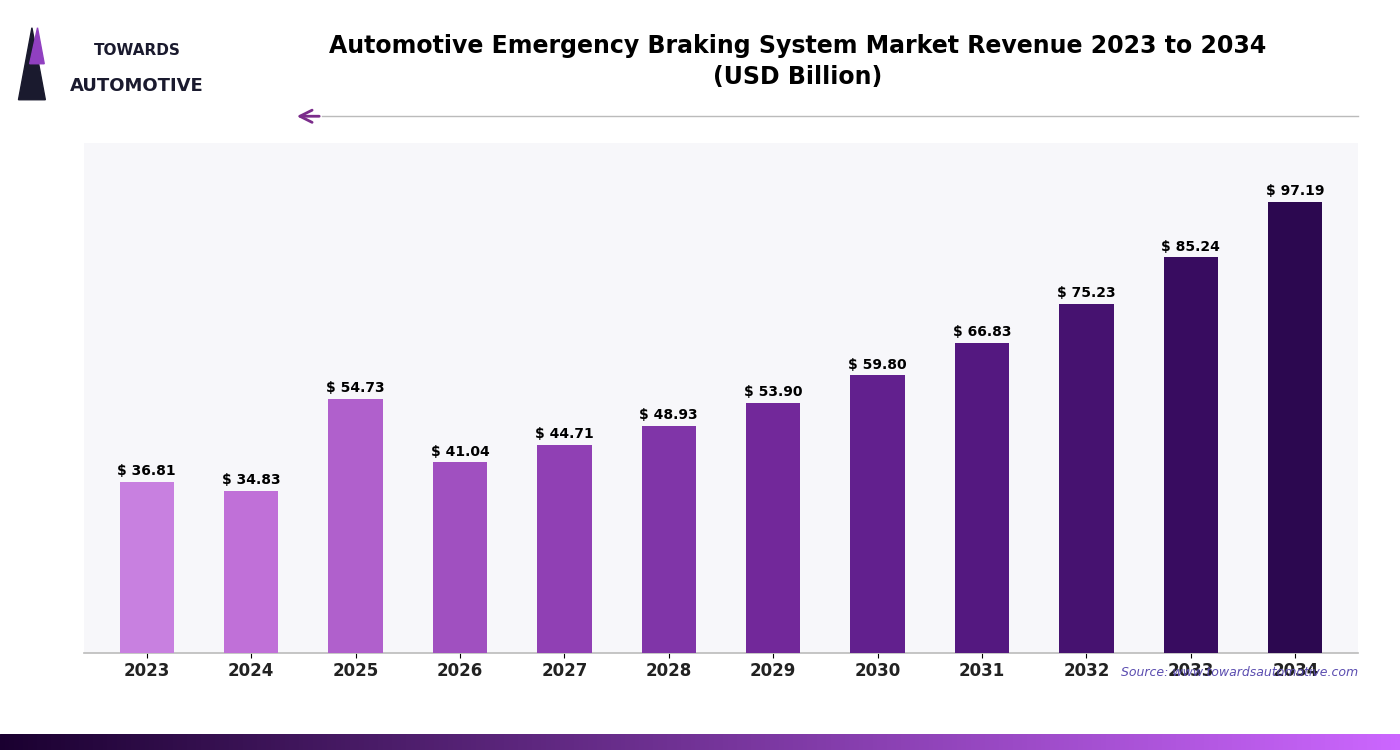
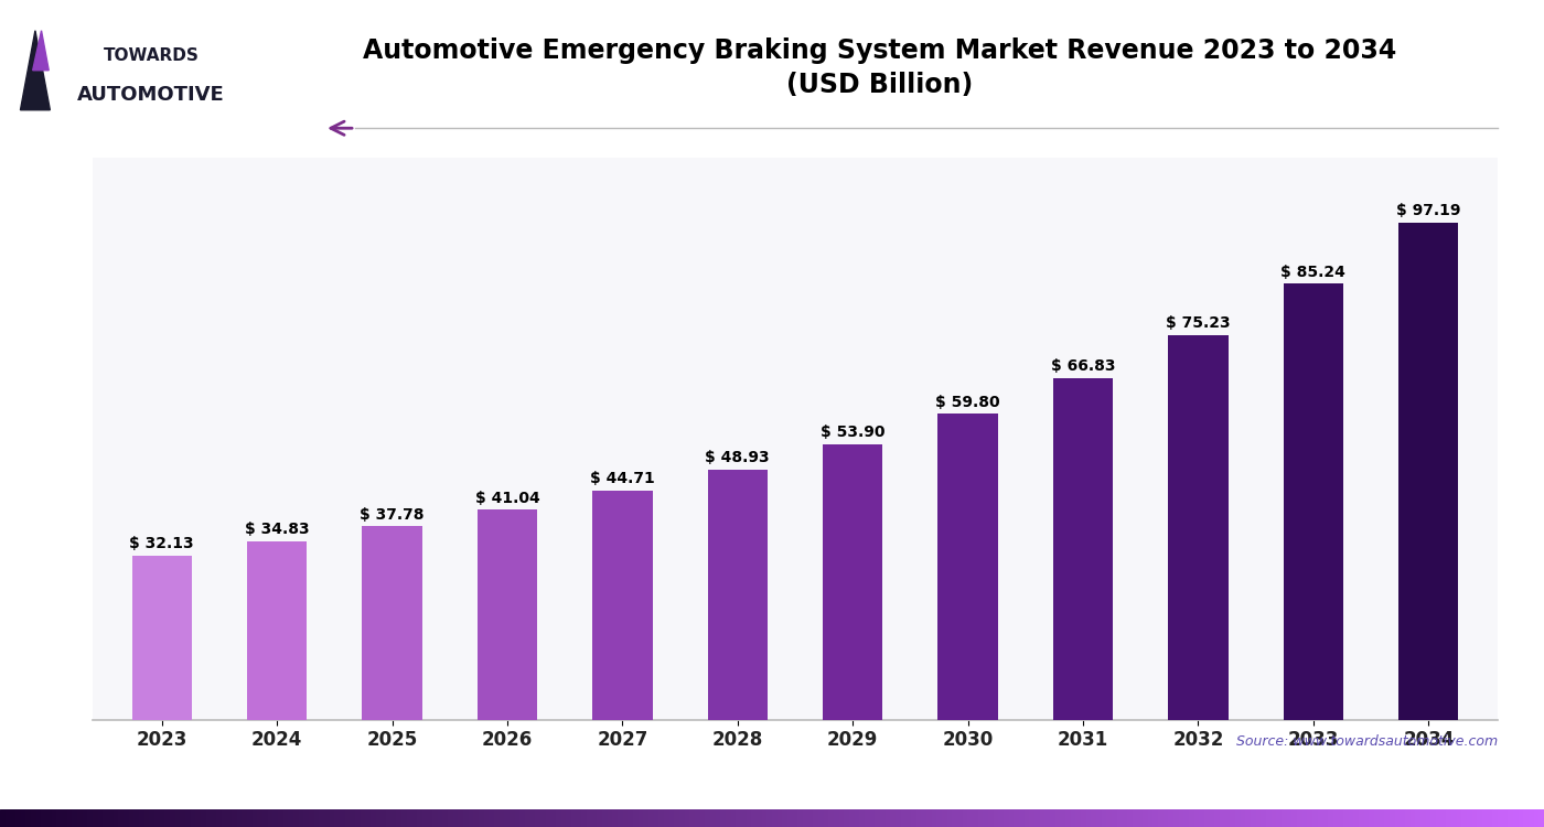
2023: 36.81 -> 32.13
2025: 54.73 -> 37.78
